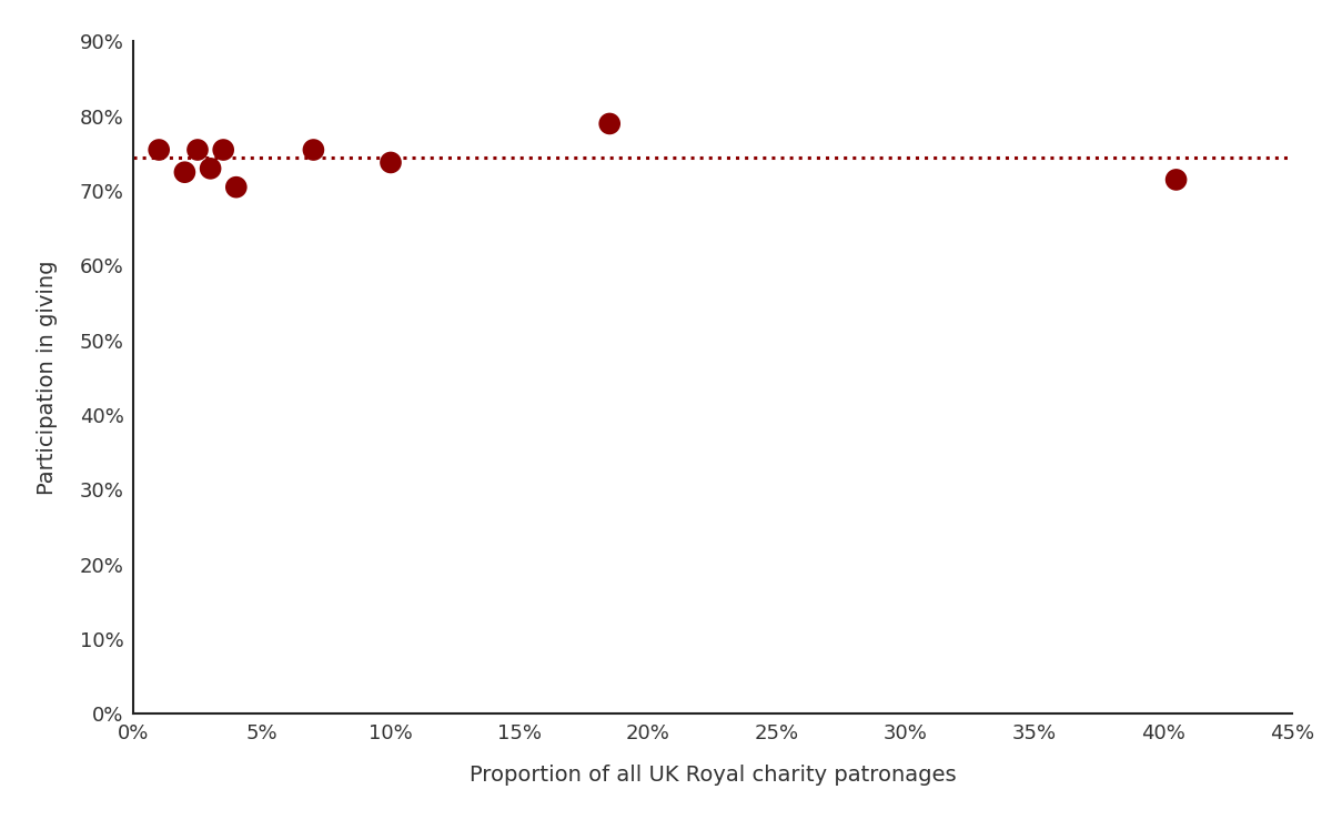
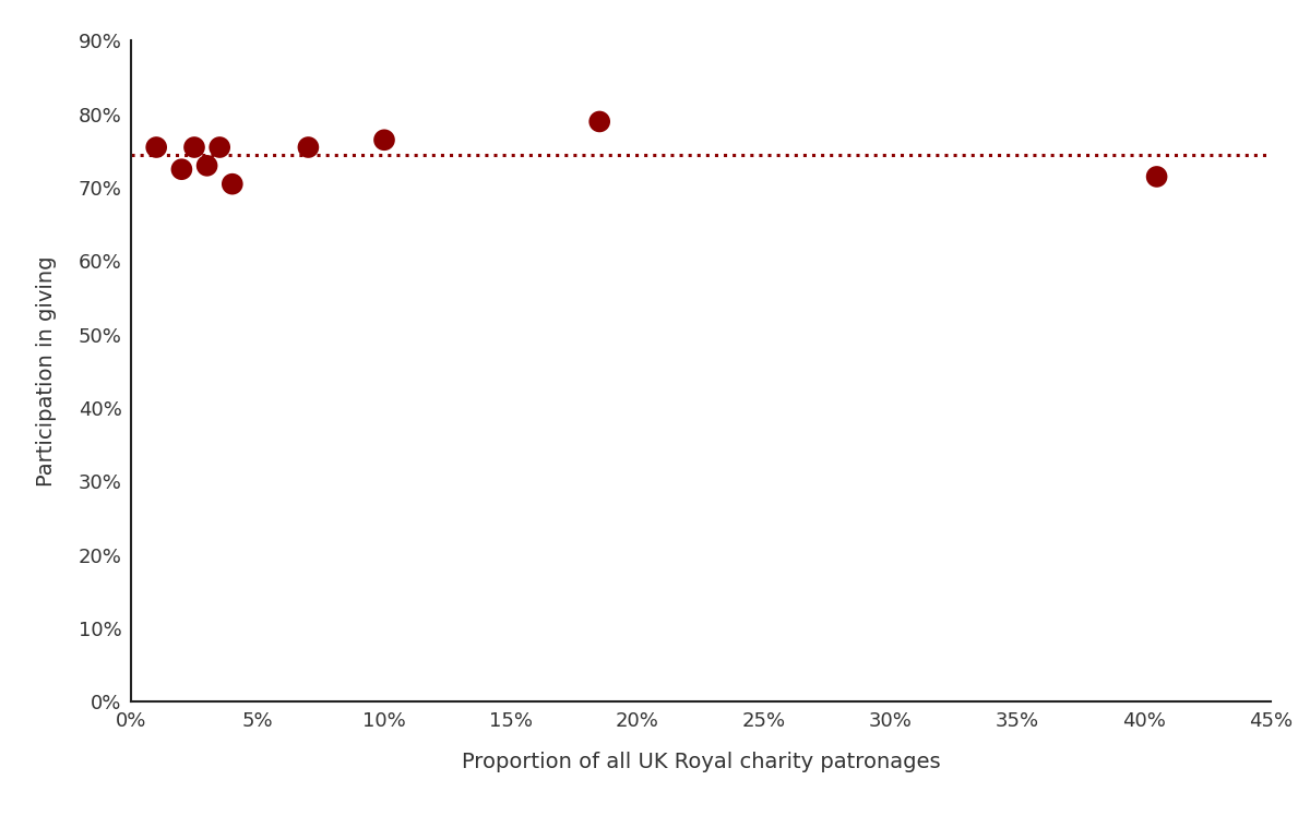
10%: 73.8% -> 76.5%
